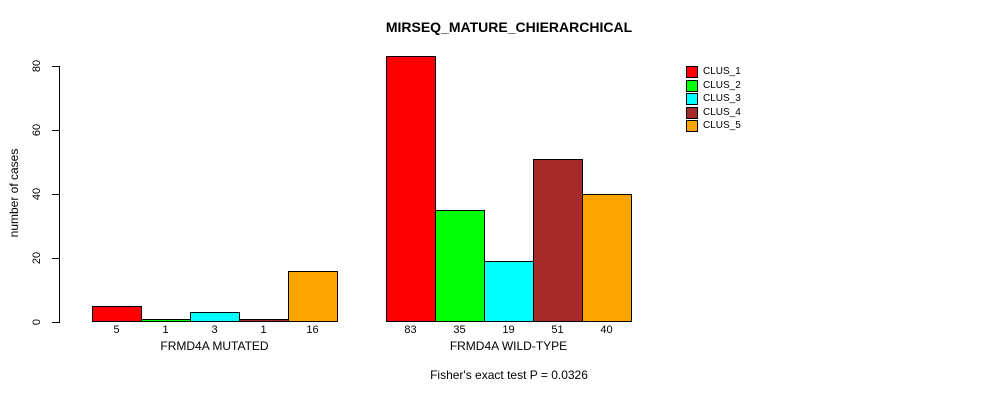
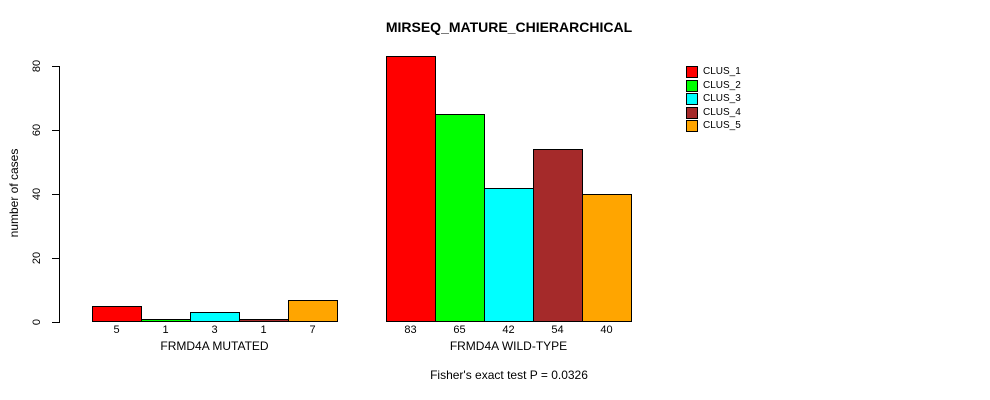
CLUS_5/FRMD4A MUTATED: 16 -> 7
CLUS_2/FRMD4A WILD-TYPE: 35 -> 65
CLUS_3/FRMD4A WILD-TYPE: 19 -> 42
CLUS_4/FRMD4A WILD-TYPE: 51 -> 54
